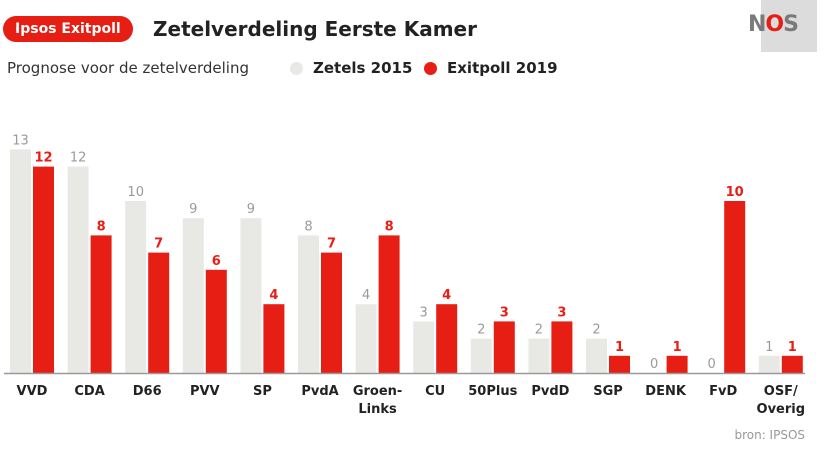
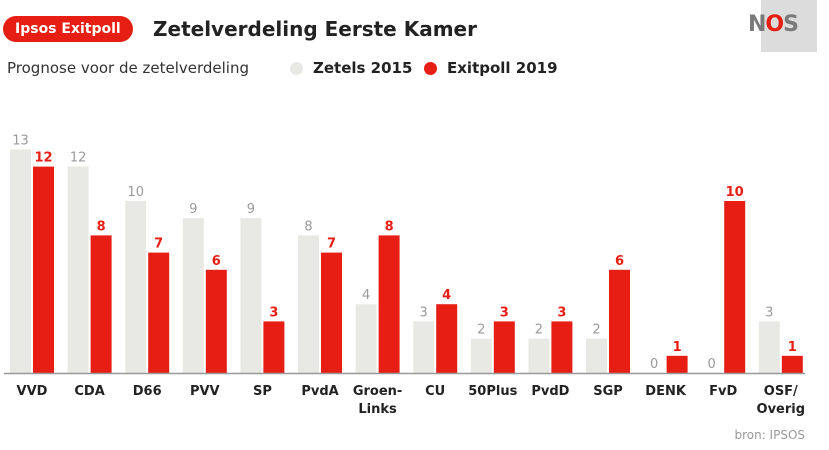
Exitpoll 2019/SP: 4 -> 3
Exitpoll 2019/SGP: 1 -> 6
Zetels 2015/OSF/ Overig: 1 -> 3
